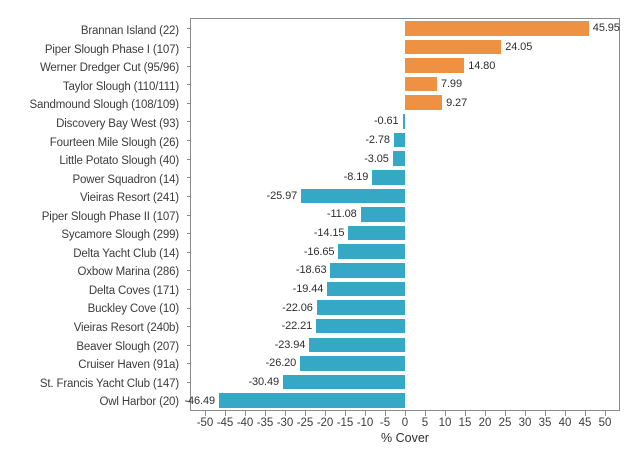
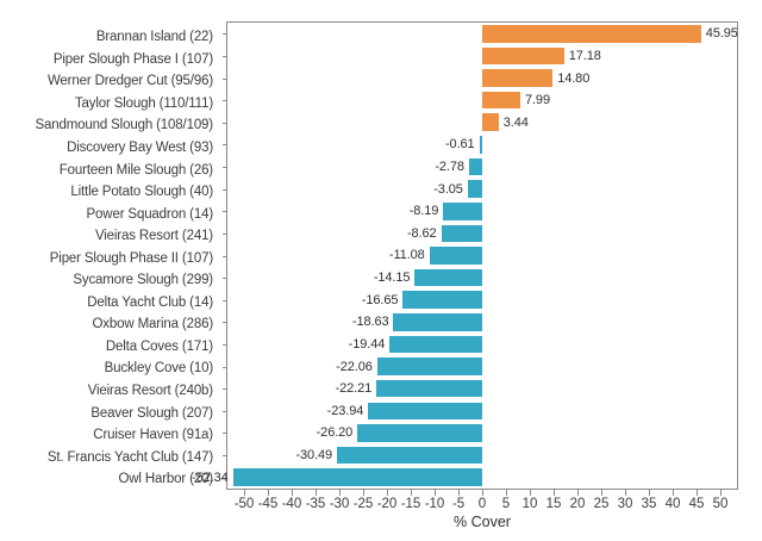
Piper Slough Phase I (107): 24.05 -> 17.18
Sandmound Slough (108/109): 9.27 -> 3.44
Vieiras Resort (241): -25.97 -> -8.62
Owl Harbor (20): -46.49 -> -52.34
